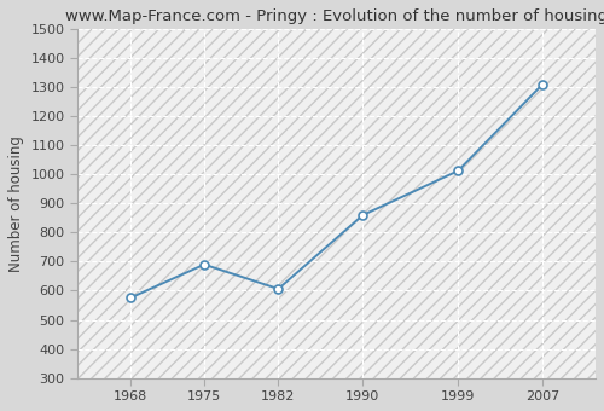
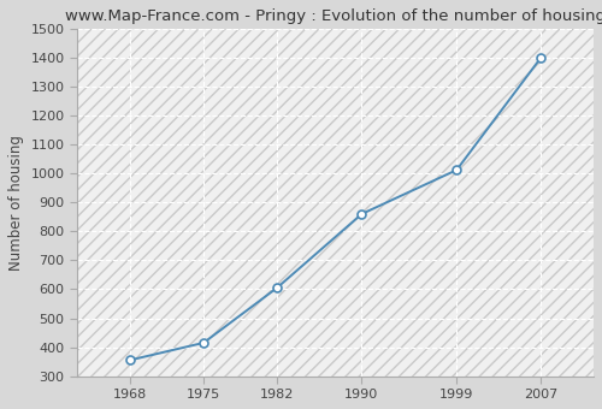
1968: 575 -> 355
1975: 690 -> 415
2007: 1310 -> 1400
